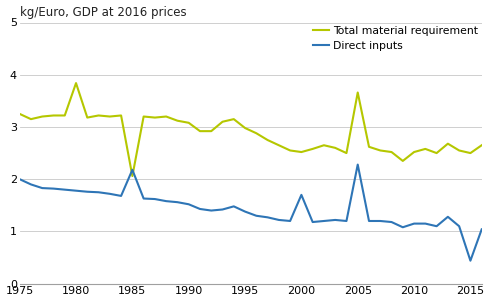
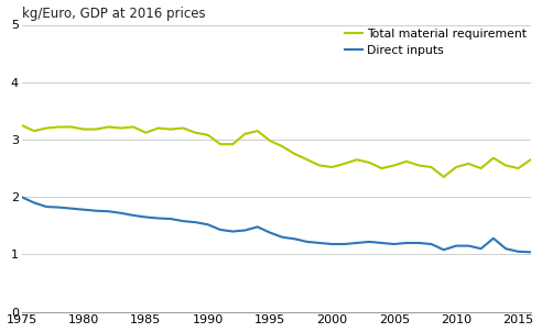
Total material requirement/1980: 3.84 -> 3.18
Total material requirement/1985: 2.06 -> 3.12
Direct inputs/1985: 2.18 -> 1.65
Direct inputs/2000: 1.70 -> 1.18
Total material requirement/2005: 3.66 -> 2.55
Direct inputs/2005: 2.28 -> 1.18
Direct inputs/2015: 0.44 -> 1.05
